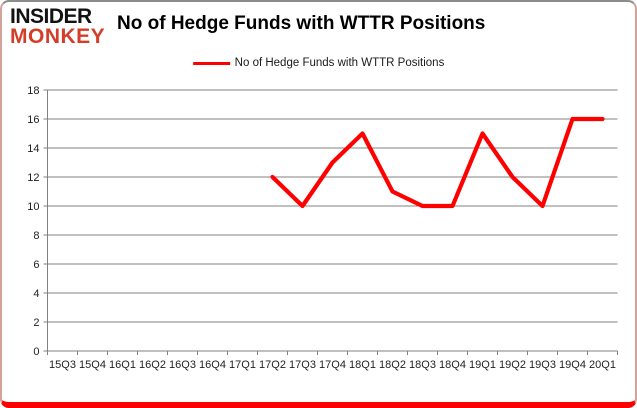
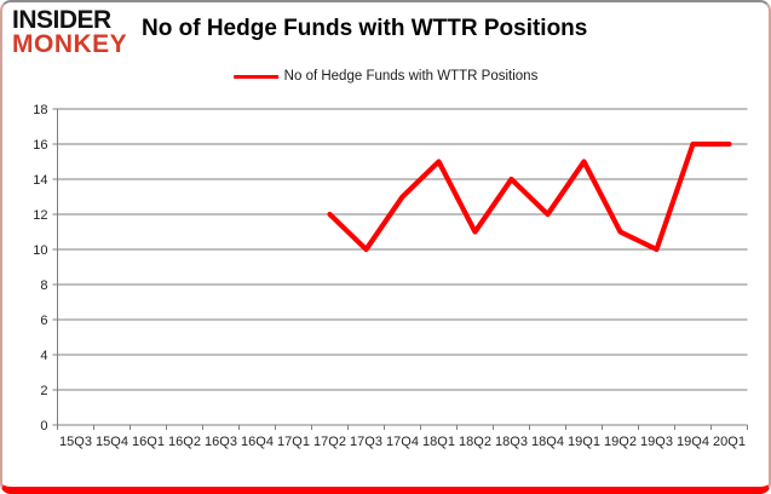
18Q3: 10 -> 14
18Q4: 10 -> 12
19Q2: 12 -> 11
